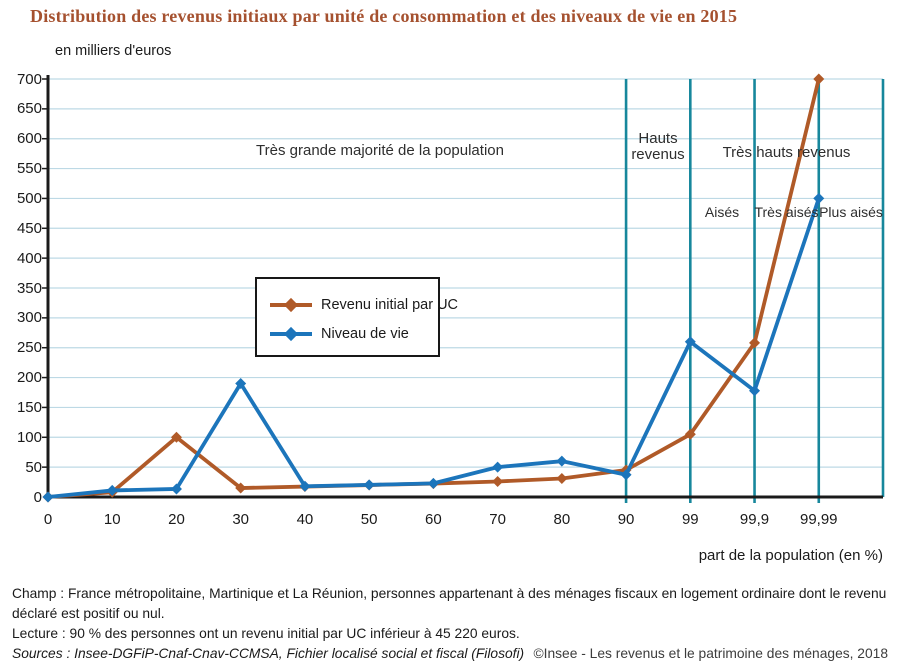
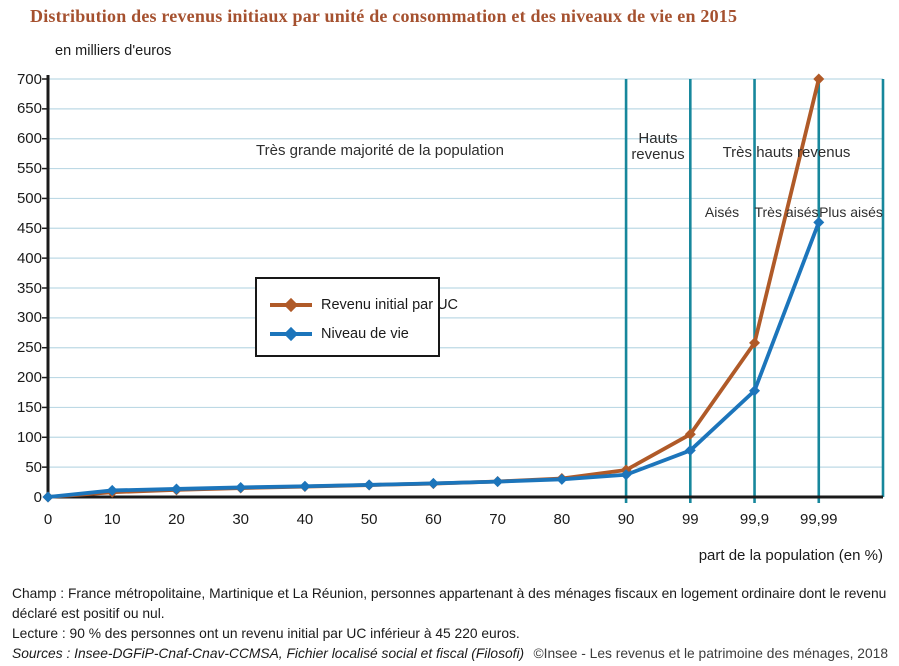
Revenu initial par UC/20: 100 -> 10
Niveau de vie/30: 190 -> 20
Niveau de vie/70: 50 -> 30
Niveau de vie/80: 60 -> 30
Niveau de vie/99: 260 -> 80
Niveau de vie/99,99: 500 -> 460
